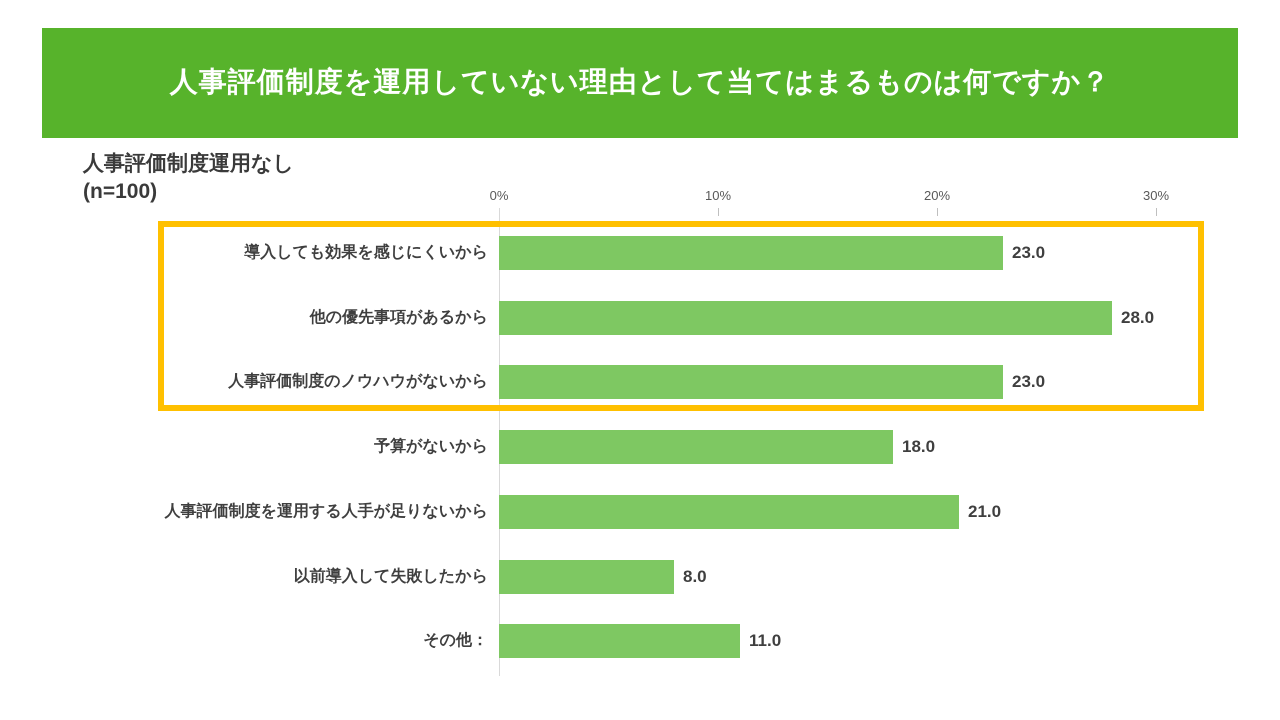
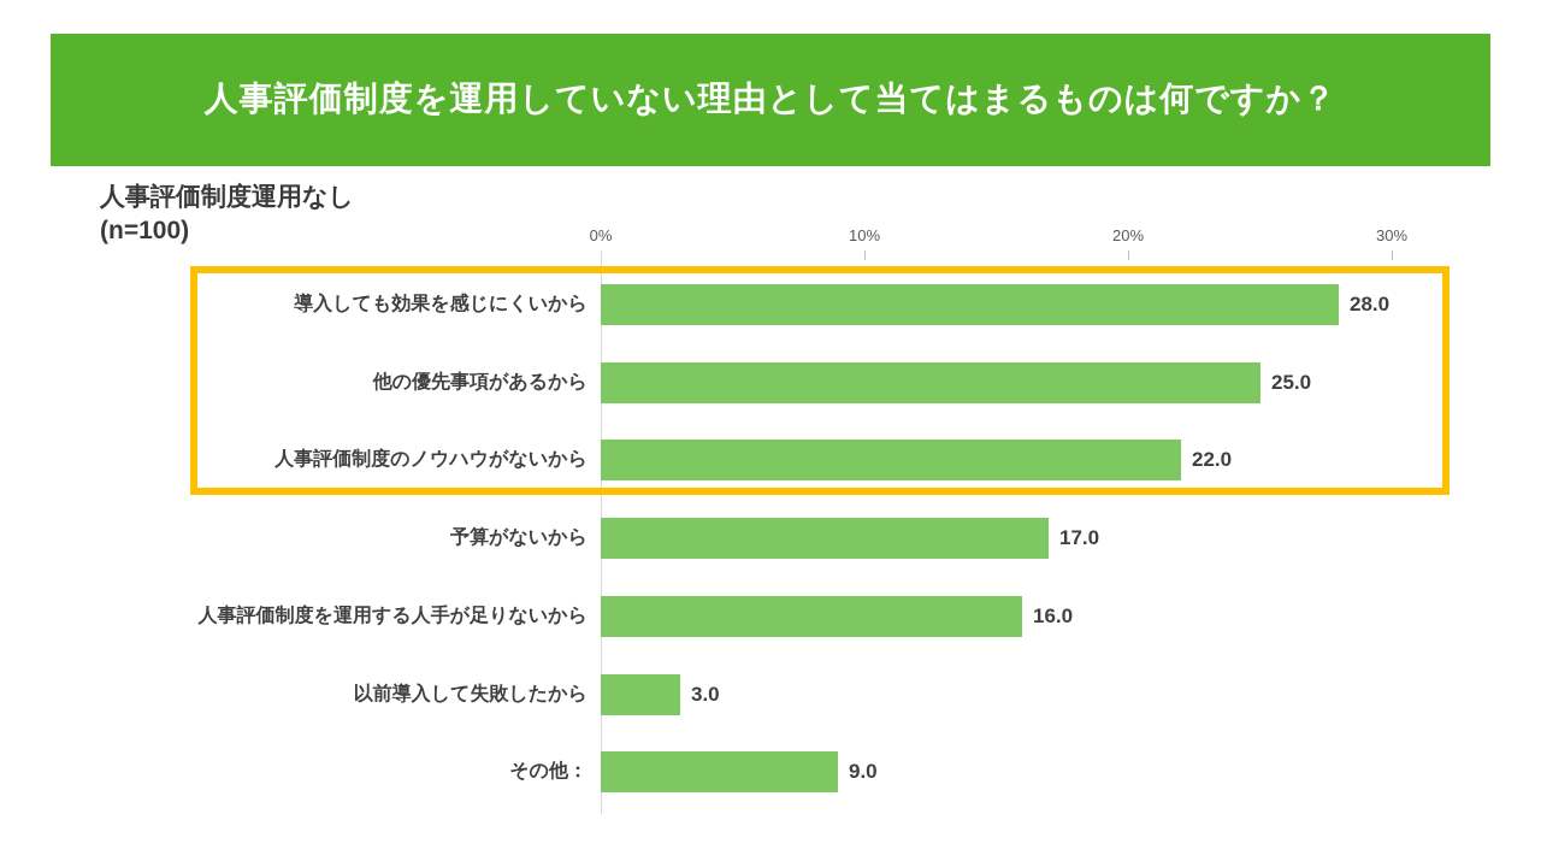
導入しても効果を感じにくいから: 23.0 -> 28.0
他の優先事項があるから: 28.0 -> 25.0
人事評価制度のノウハウがないから: 23.0 -> 22.0
予算がないから: 18.0 -> 17.0
人事評価制度を運用する人手が足りないから: 21.0 -> 16.0
以前導入して失敗したから: 8.0 -> 3.0
その他：: 11.0 -> 9.0
